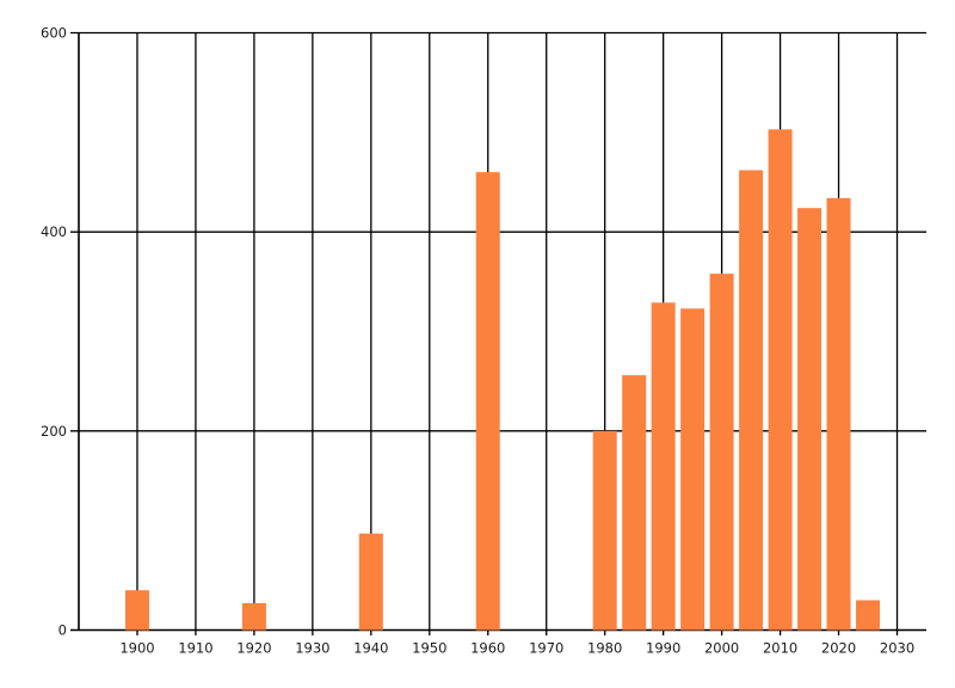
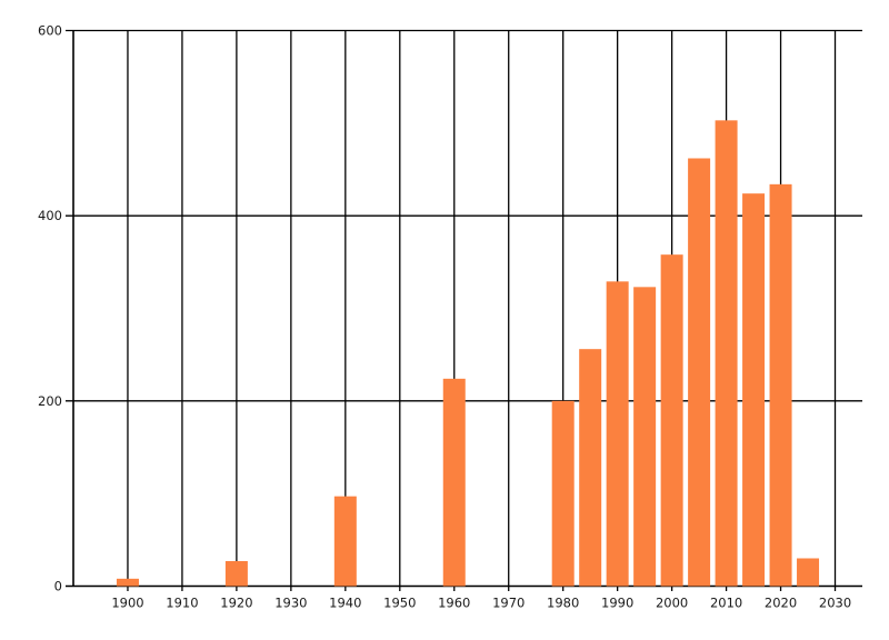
1900: 40 -> 10
1960: 460 -> 220
